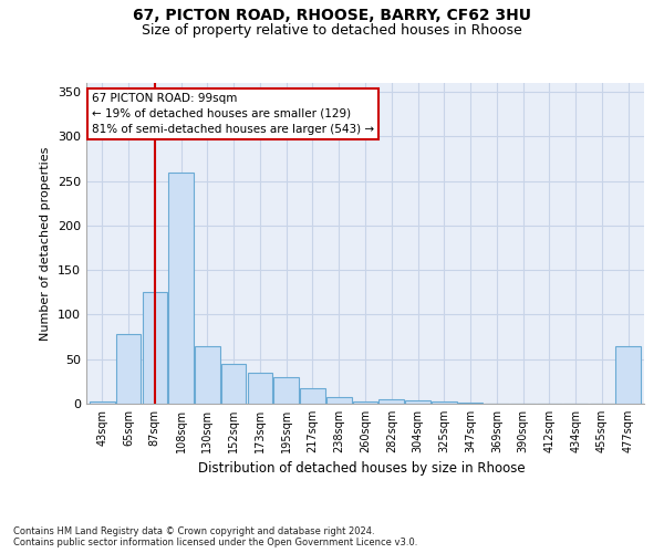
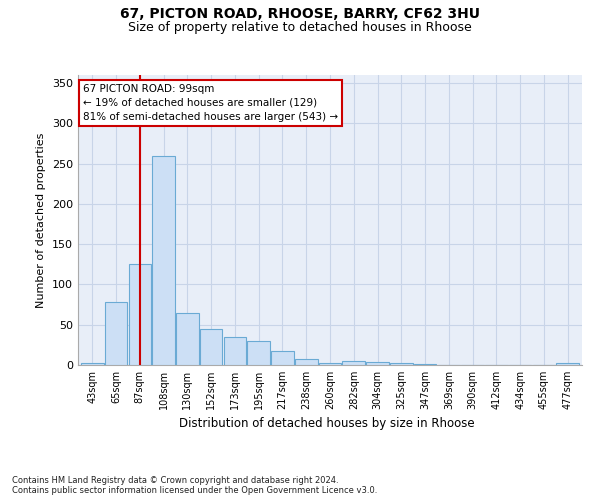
477sqm: 64 -> 2
